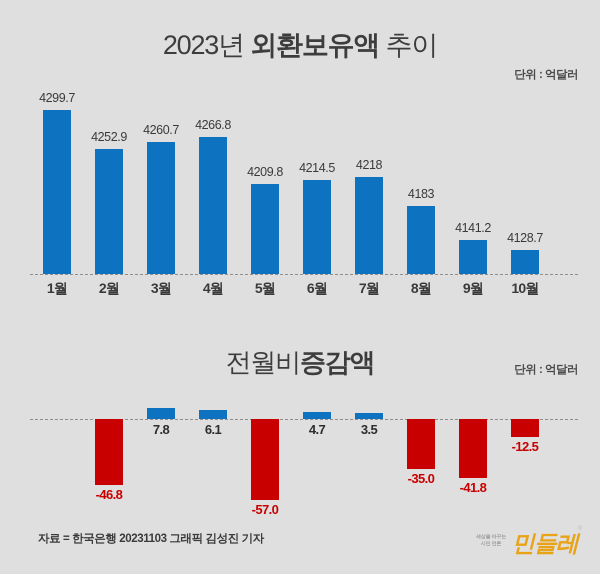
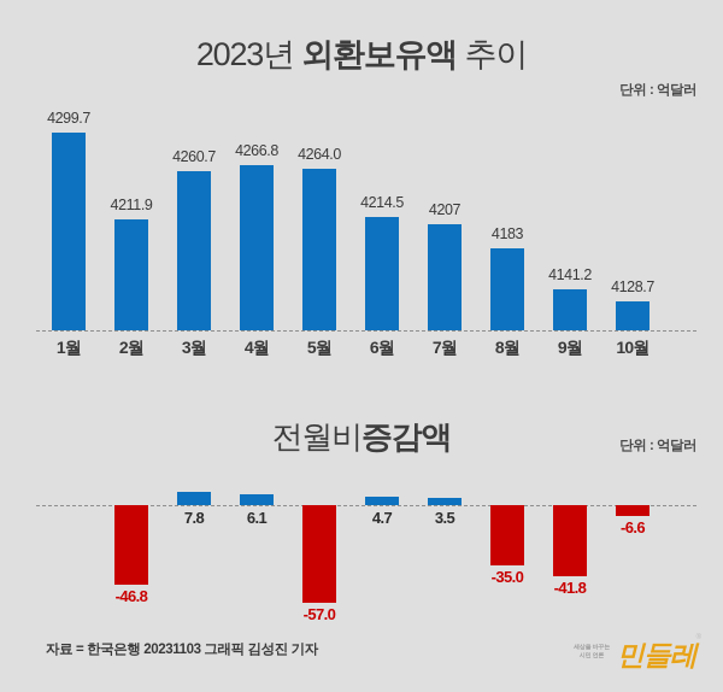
2023년 외환보유액 추이/2월: 4252.9 -> 4211.9
2023년 외환보유액 추이/5월: 4209.8 -> 4264.0
2023년 외환보유액 추이/7월: 4218 -> 4207
전월비 증감액/10월: -12.5 -> -6.6
